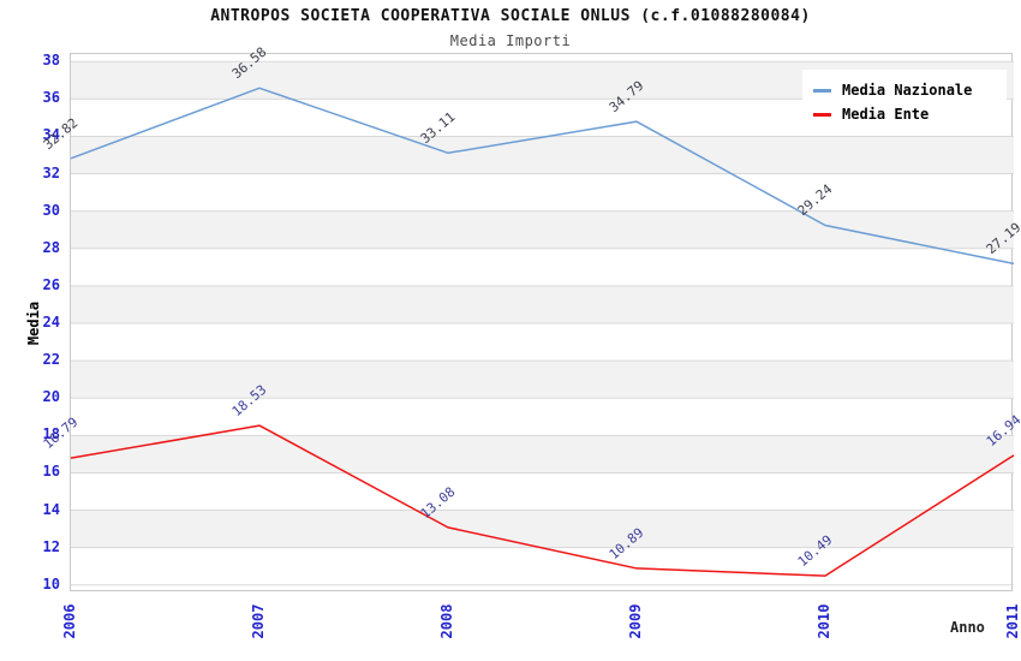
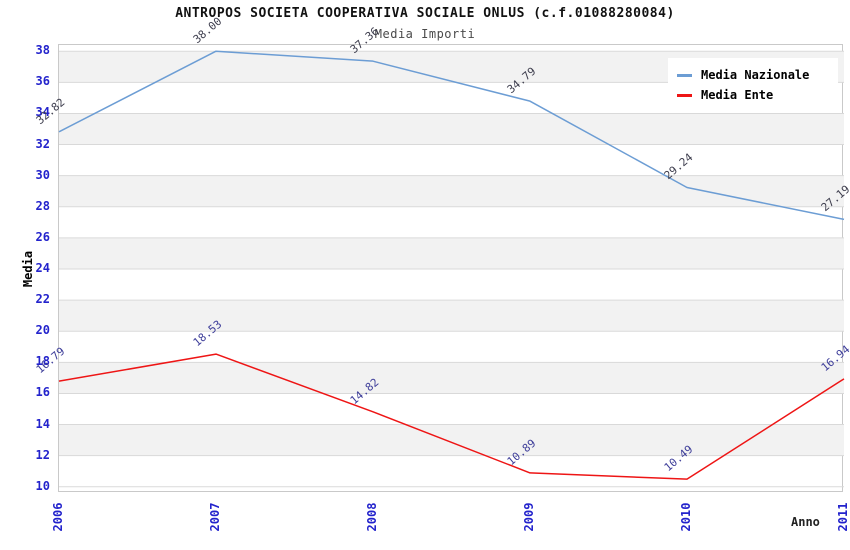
Media Nazionale/2007: 36.58 -> 38.00
Media Nazionale/2008: 33.11 -> 37.36
Media Ente/2008: 13.08 -> 14.82
